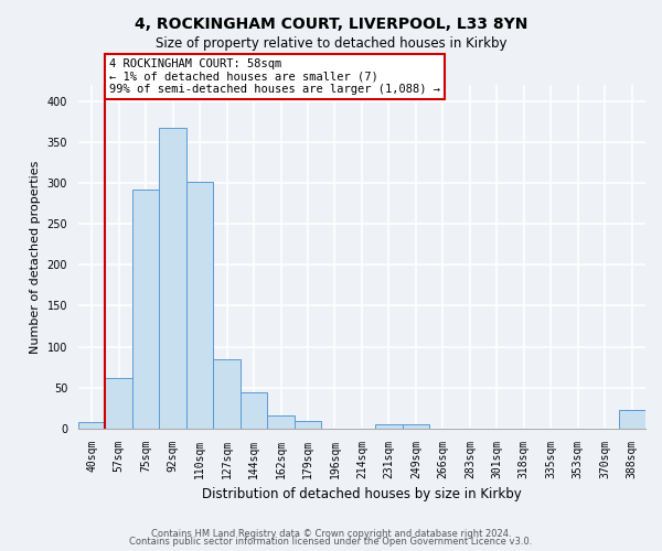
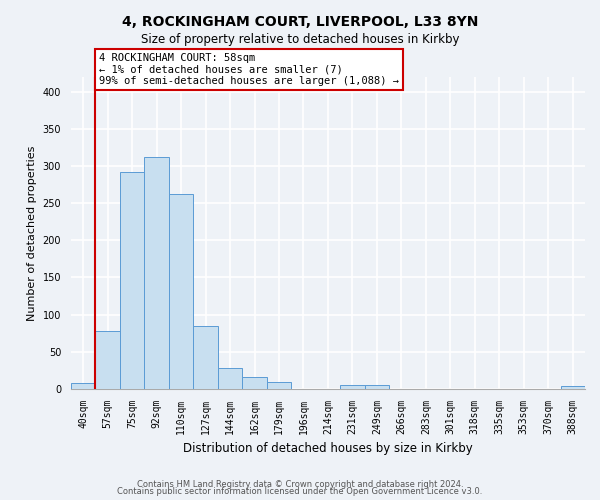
57sqm: 62 -> 78
92sqm: 368 -> 312
110sqm: 302 -> 263
144sqm: 44 -> 28
388sqm: 22 -> 3
